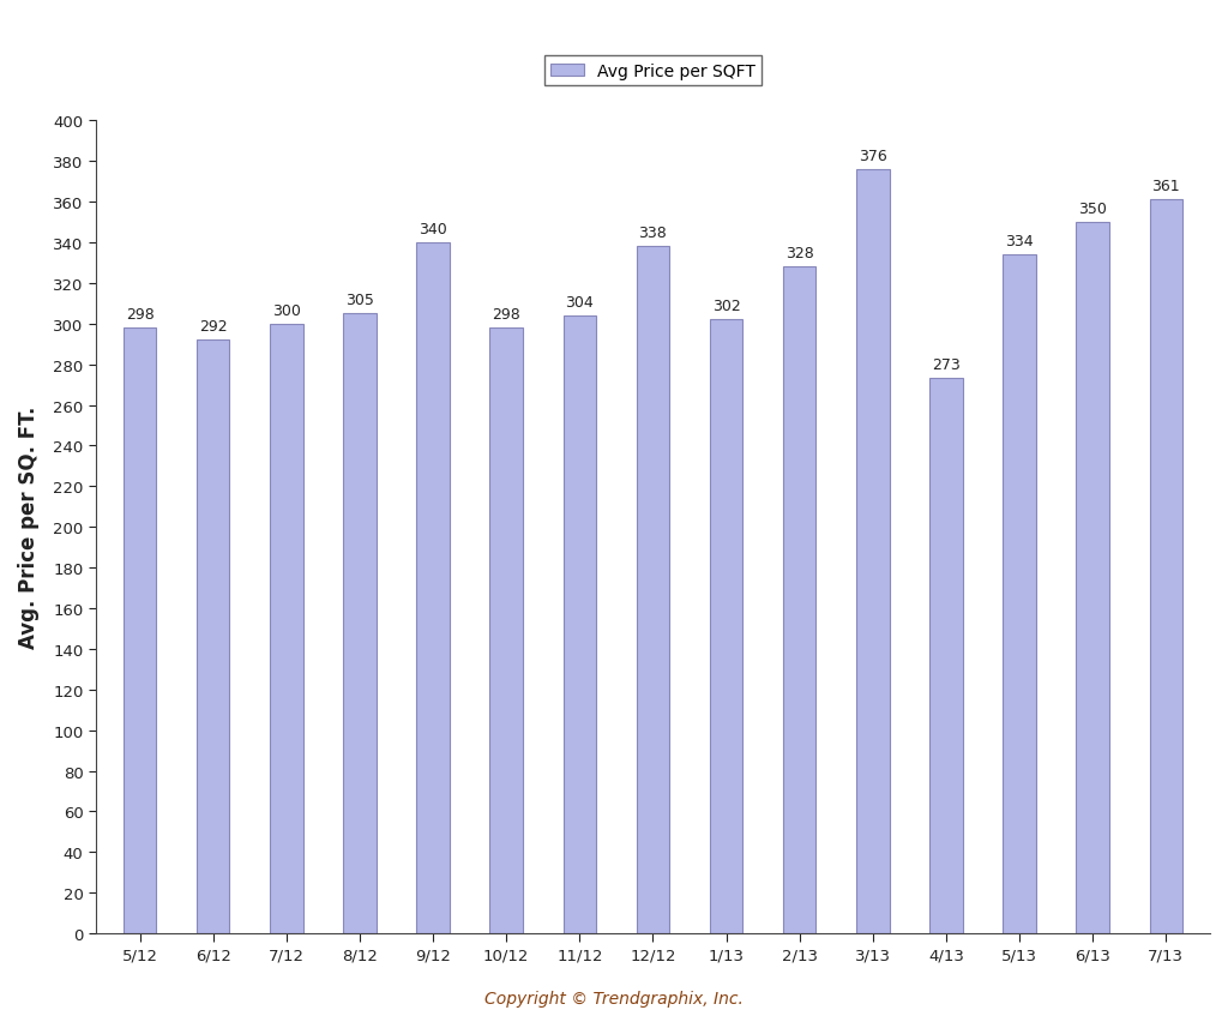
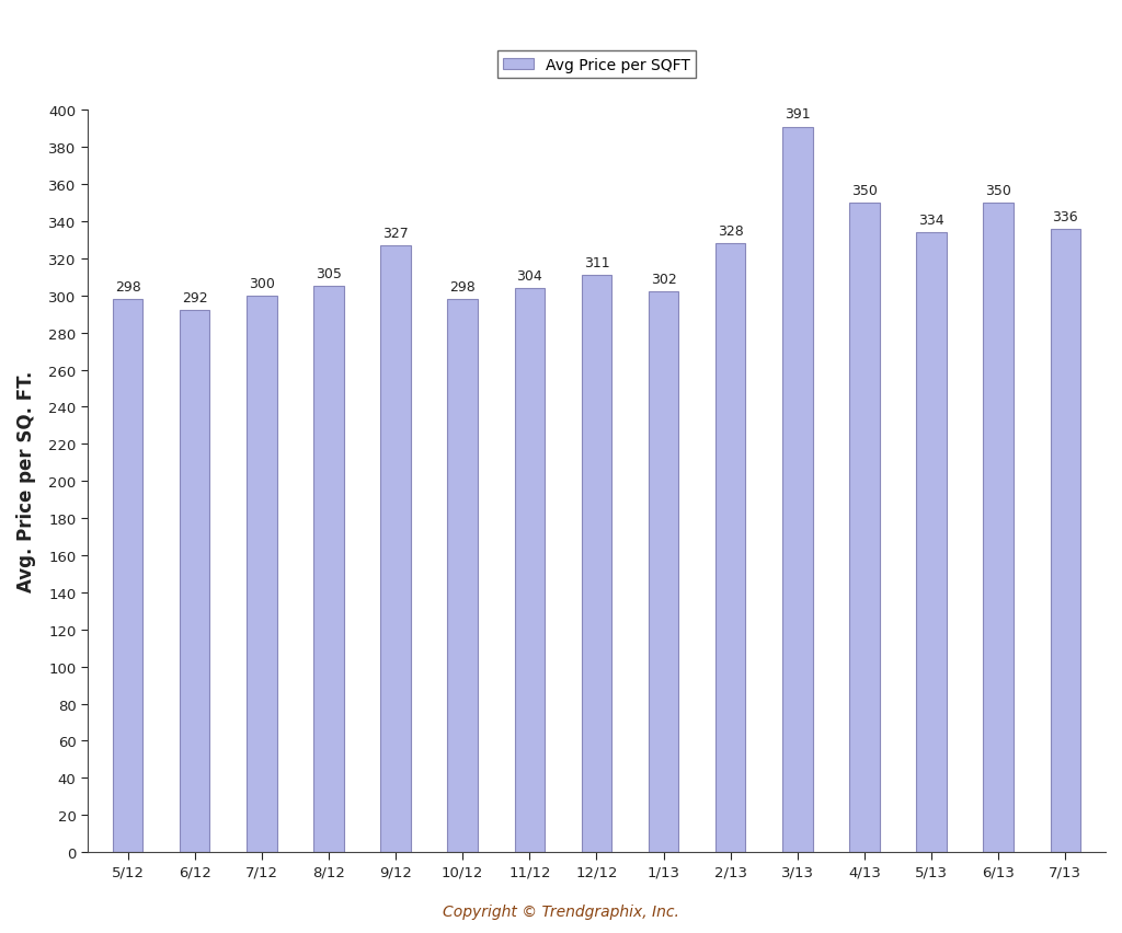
9/12: 340 -> 327
12/12: 338 -> 311
3/13: 376 -> 391
4/13: 273 -> 350
7/13: 361 -> 336
